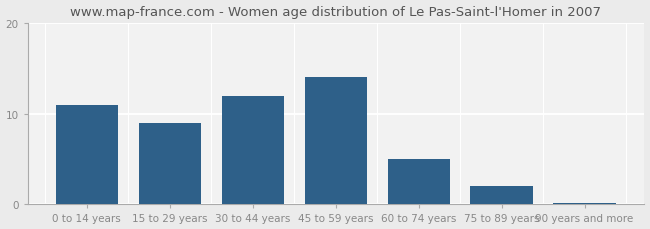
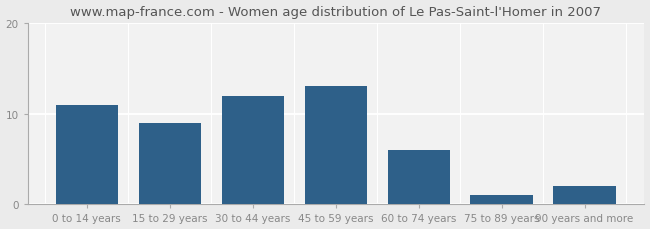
45 to 59 years: 14.0 -> 13.0
60 to 74 years: 5.0 -> 6.0
75 to 89 years: 2.0 -> 1.0
90 years and more: 0.2 -> 2.0
